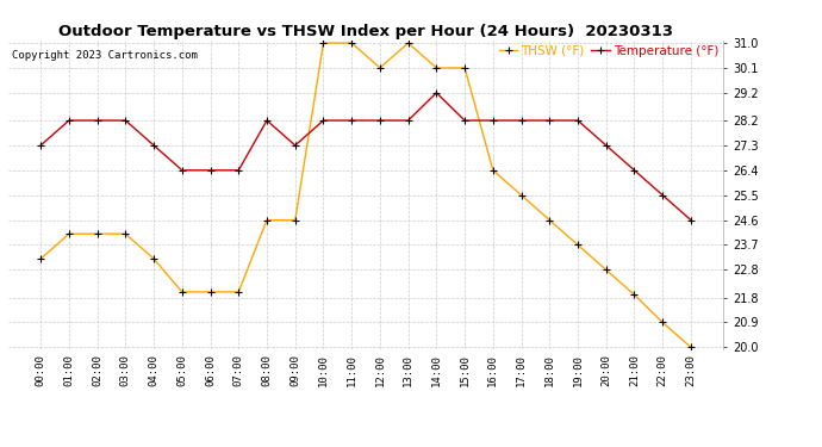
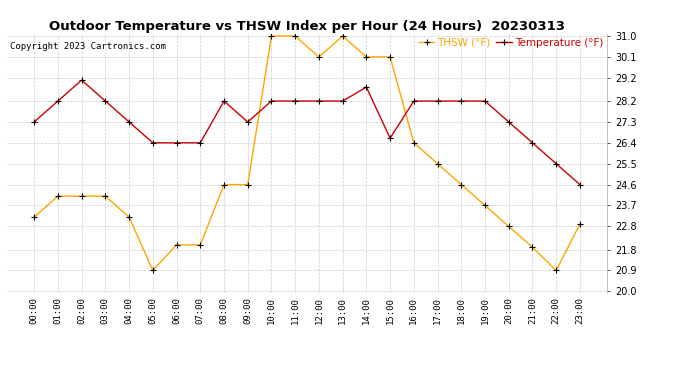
Temperature (°F)/02:00: 28.2 -> 29.1
THSW (°F)/05:00: 22.0 -> 20.9
Temperature (°F)/14:00: 29.2 -> 28.8
Temperature (°F)/15:00: 28.2 -> 26.6
THSW (°F)/23:00: 20.0 -> 22.9
